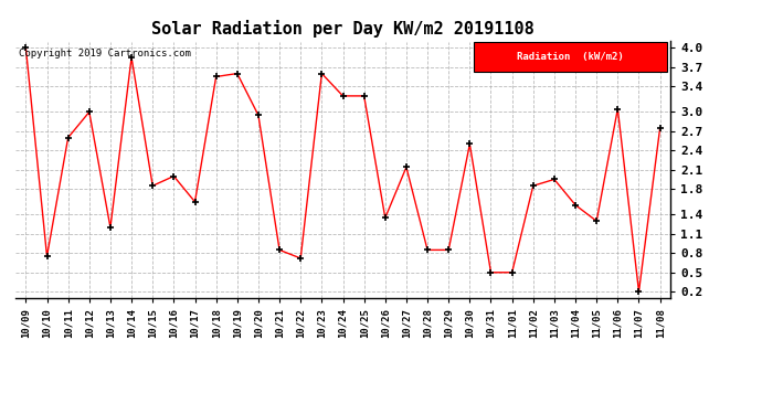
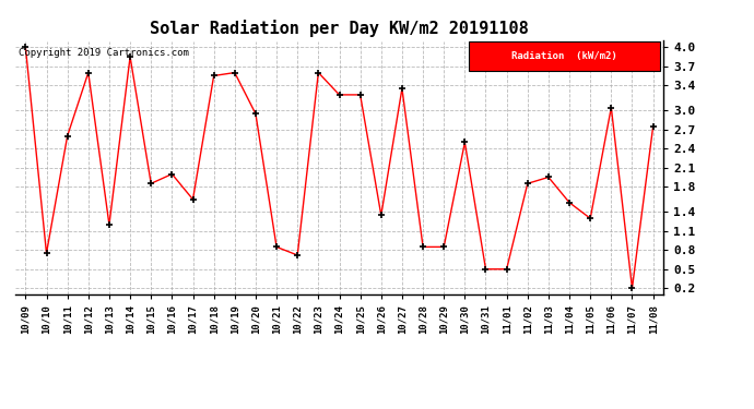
10/12: 3.00 -> 3.60
10/27: 2.14 -> 3.35
